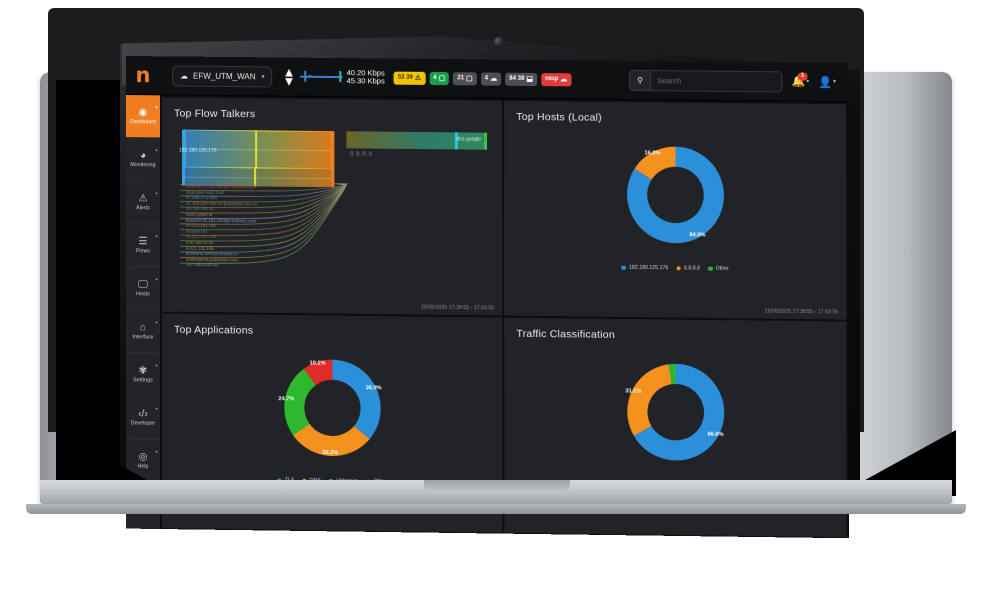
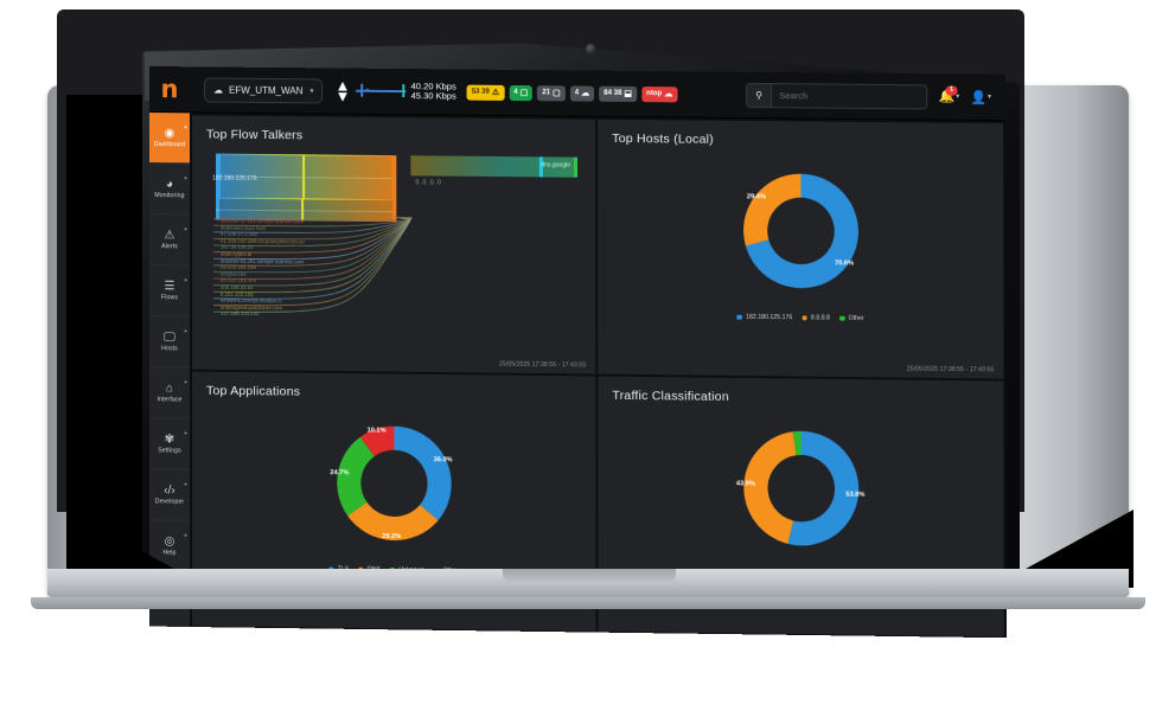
Top Hosts (Local)/182.180.125.176: 84.0% -> 70.6%
Top Hosts (Local)/8.8.8.8: 16.0% -> 29.4%
Traffic Classification/Safe: 66.6% -> 53.8%
Traffic Classification/Acceptable: 31.1% -> 43.9%
